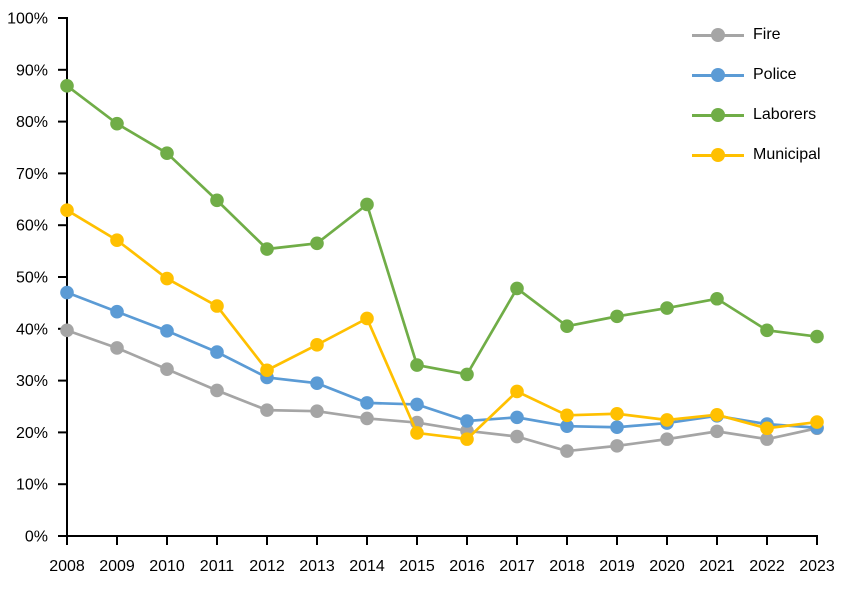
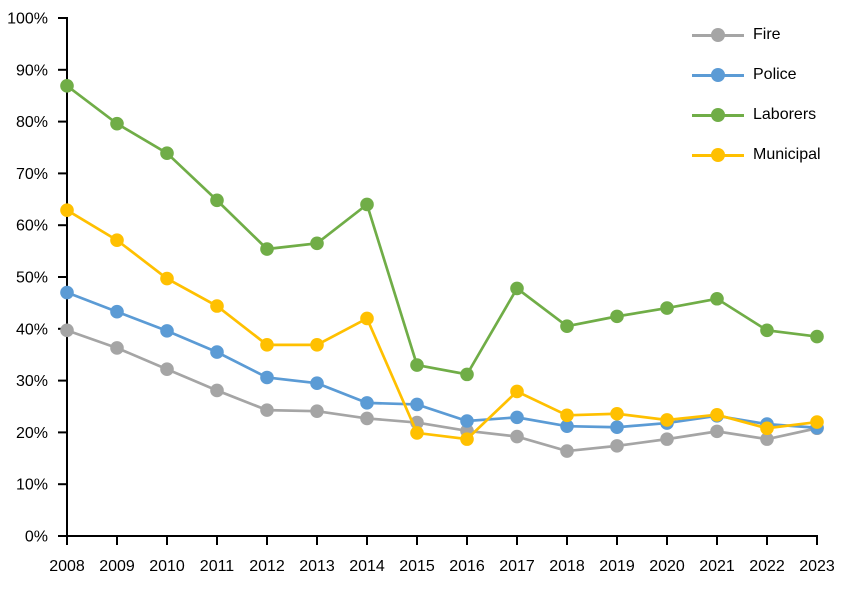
Municipal/2012: 32% -> 37%
